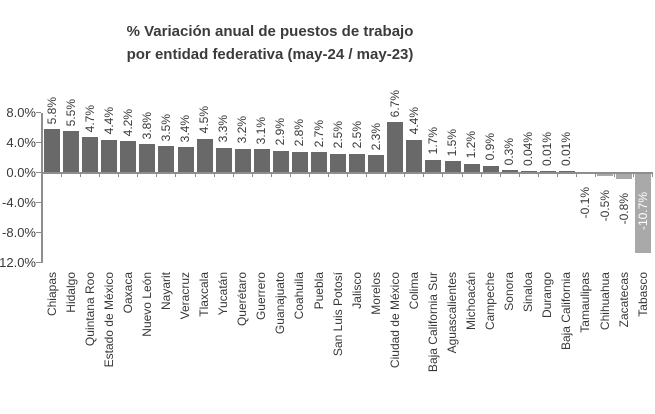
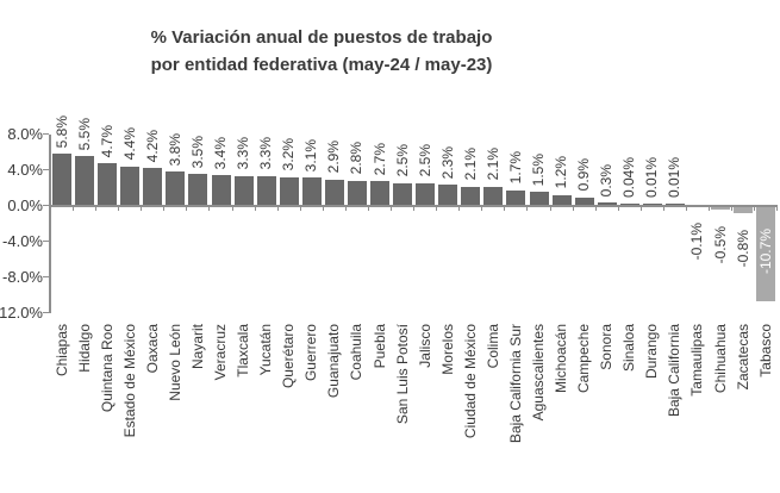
Tlaxcala: 4.5% -> 3.3%
Ciudad de México: 6.7% -> 2.1%
Colima: 4.4% -> 2.1%
